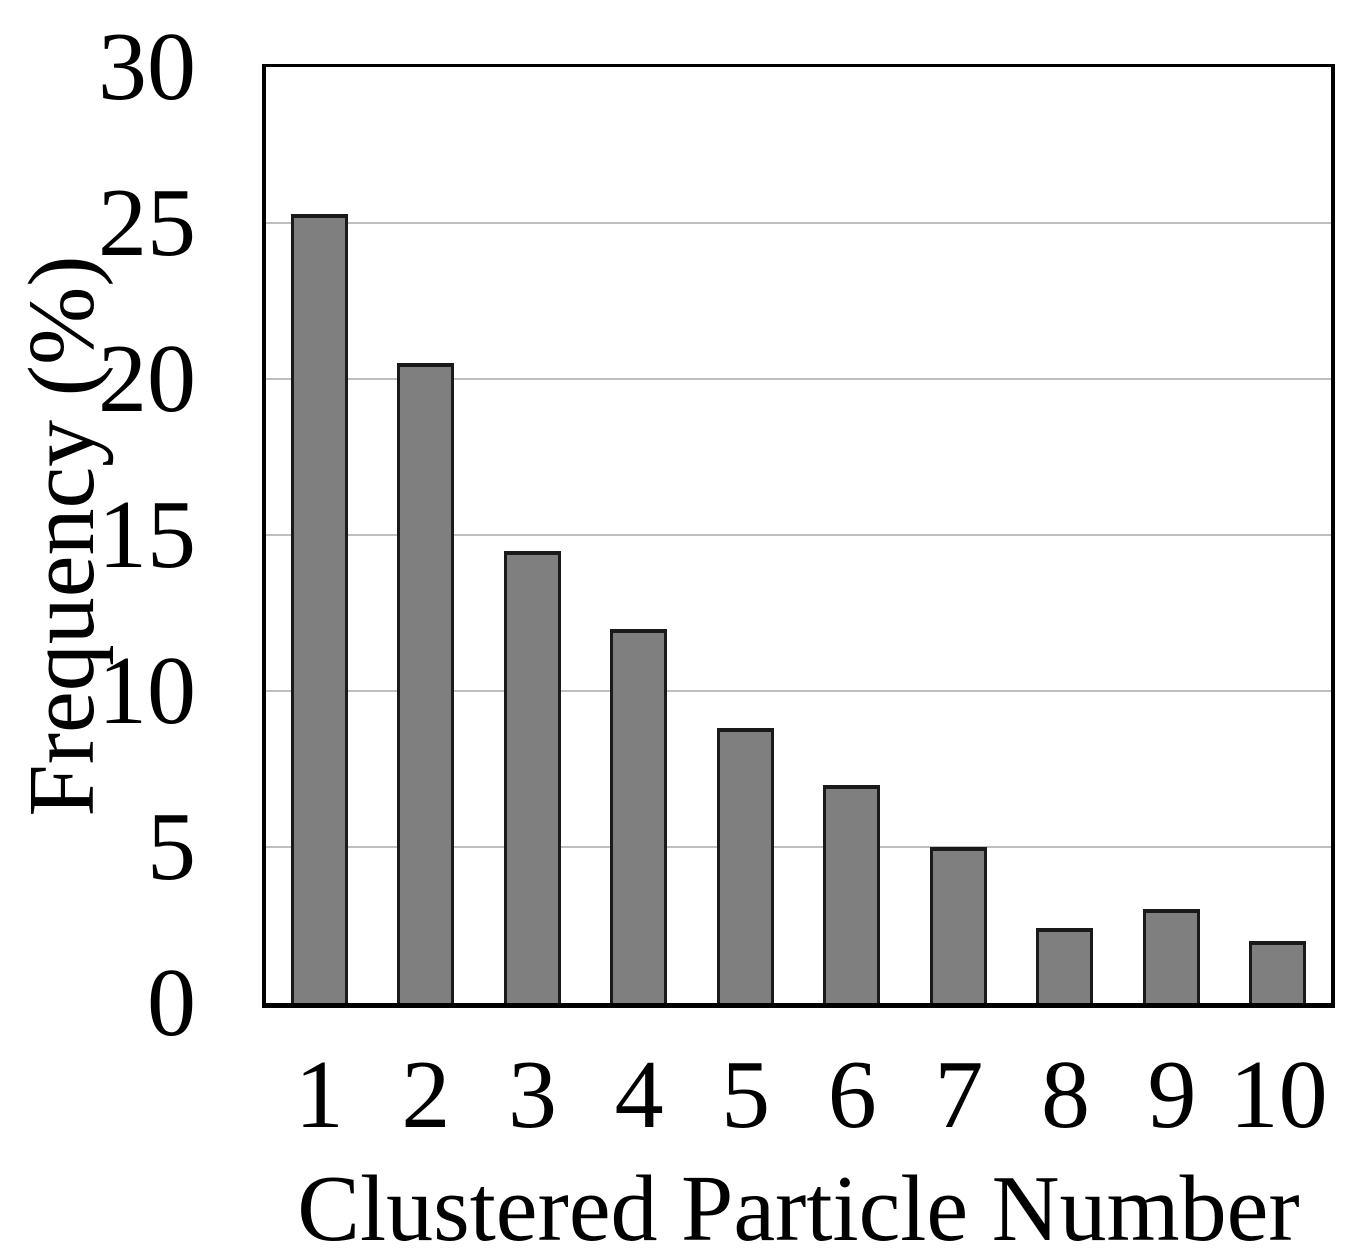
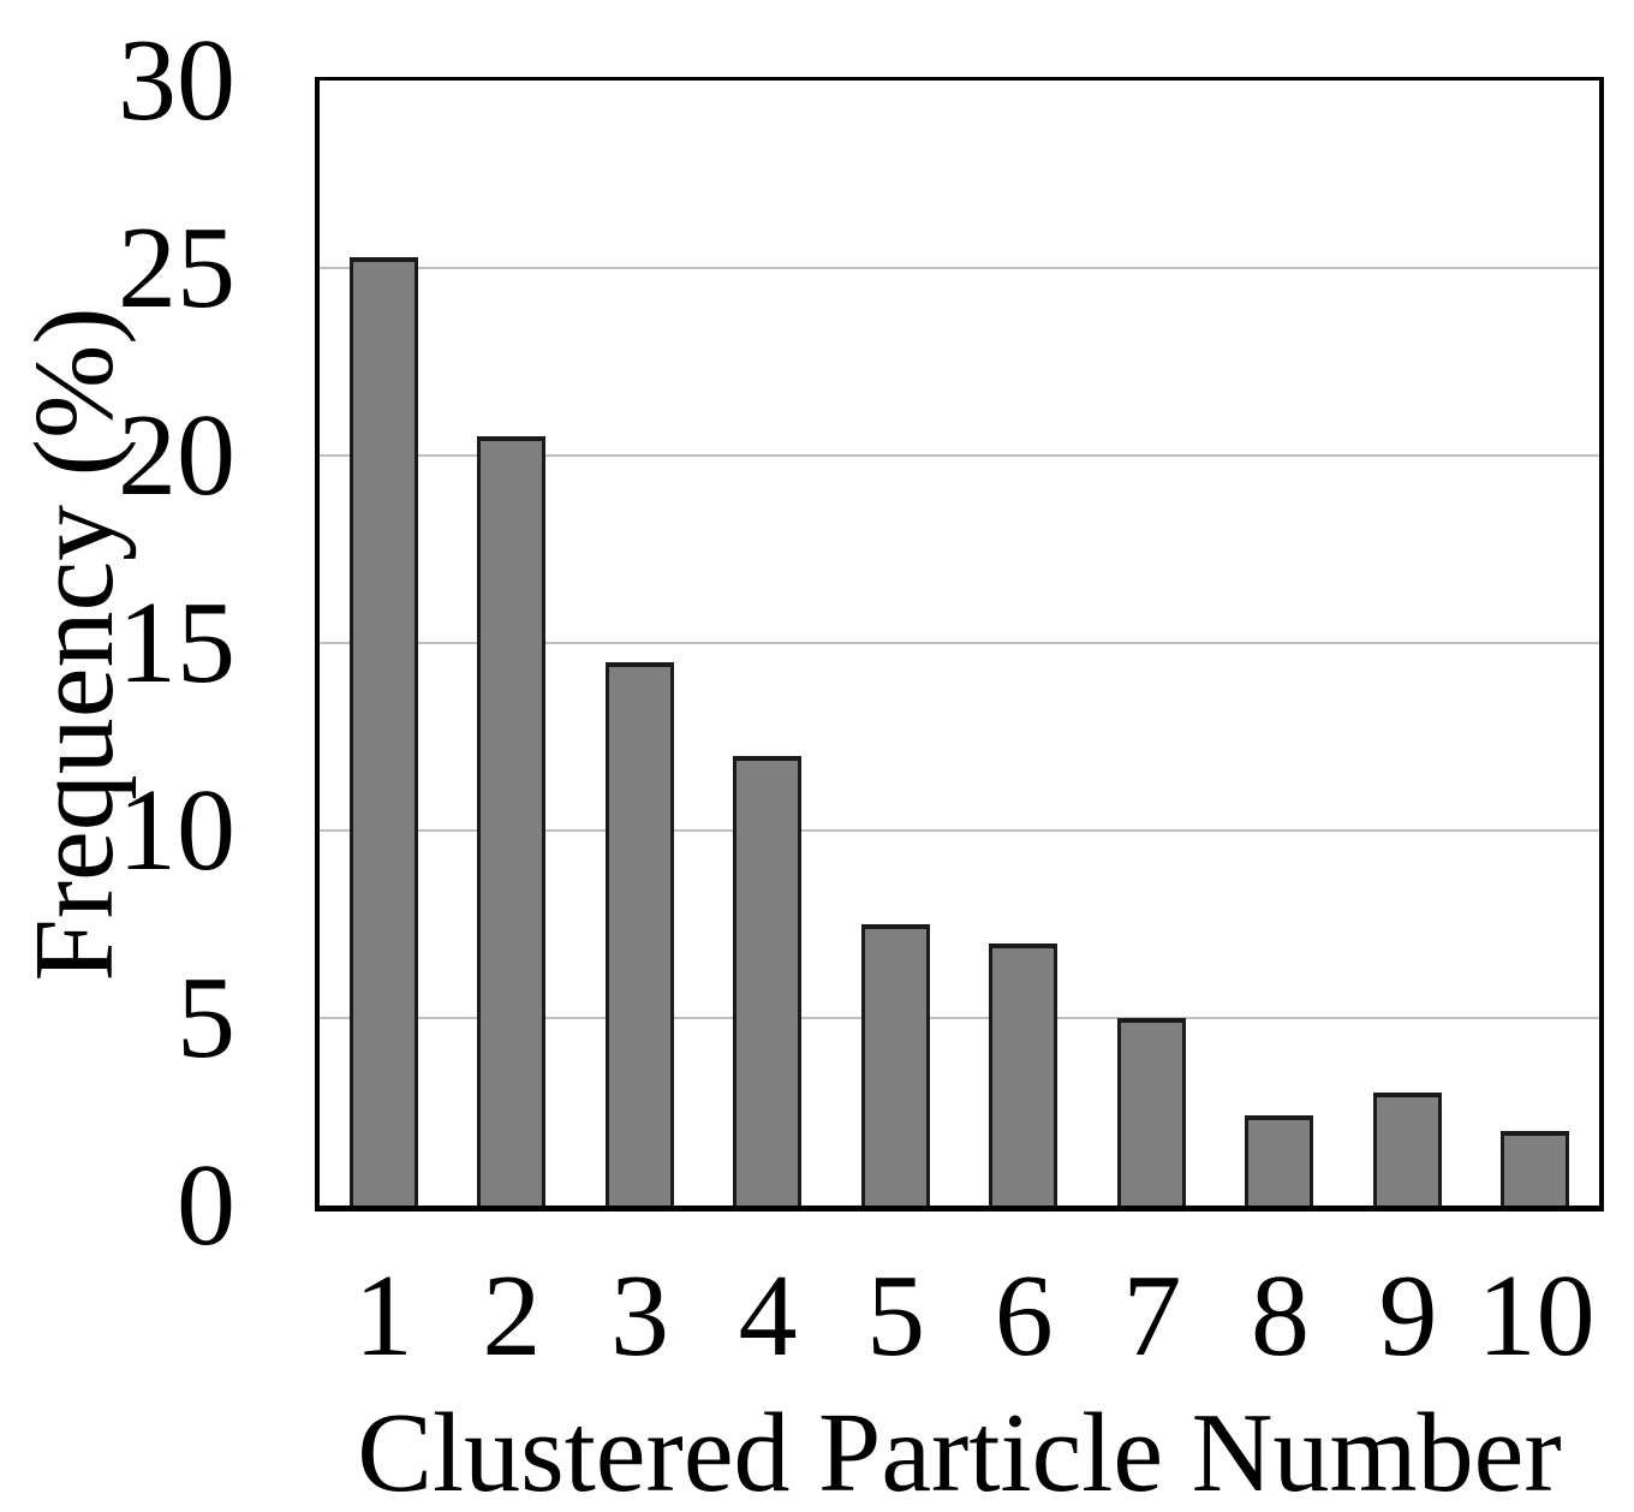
5: 8.8 -> 7.5
